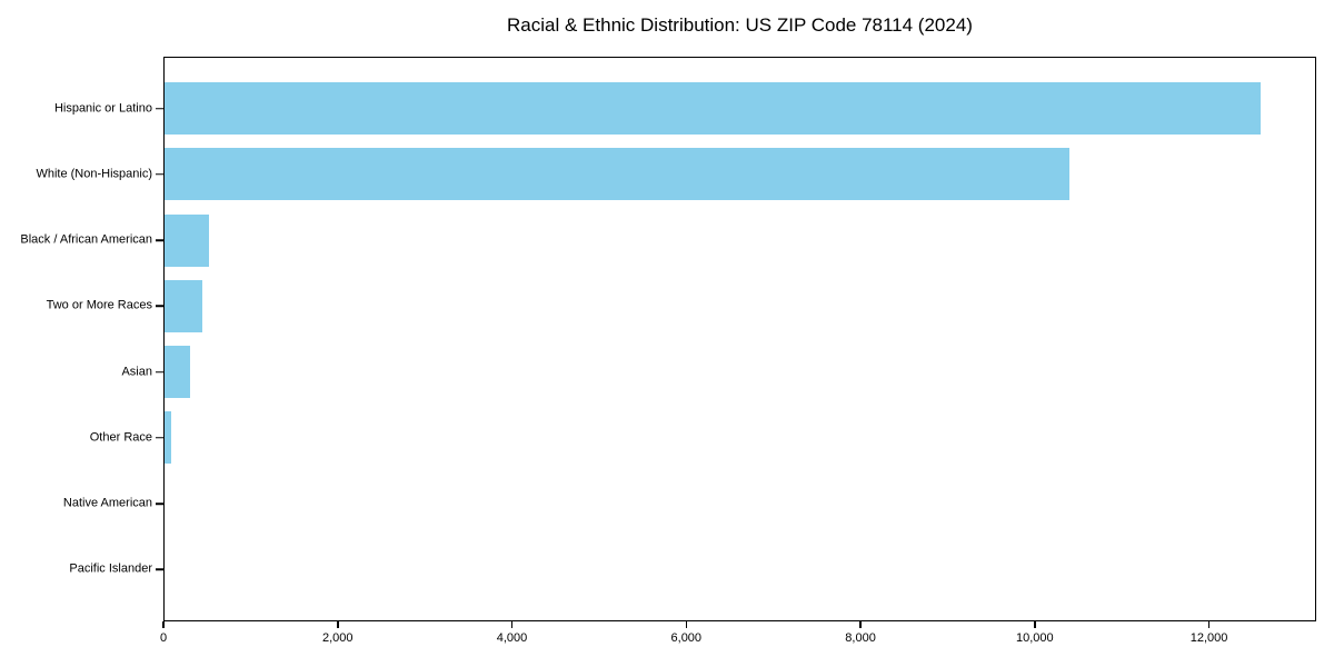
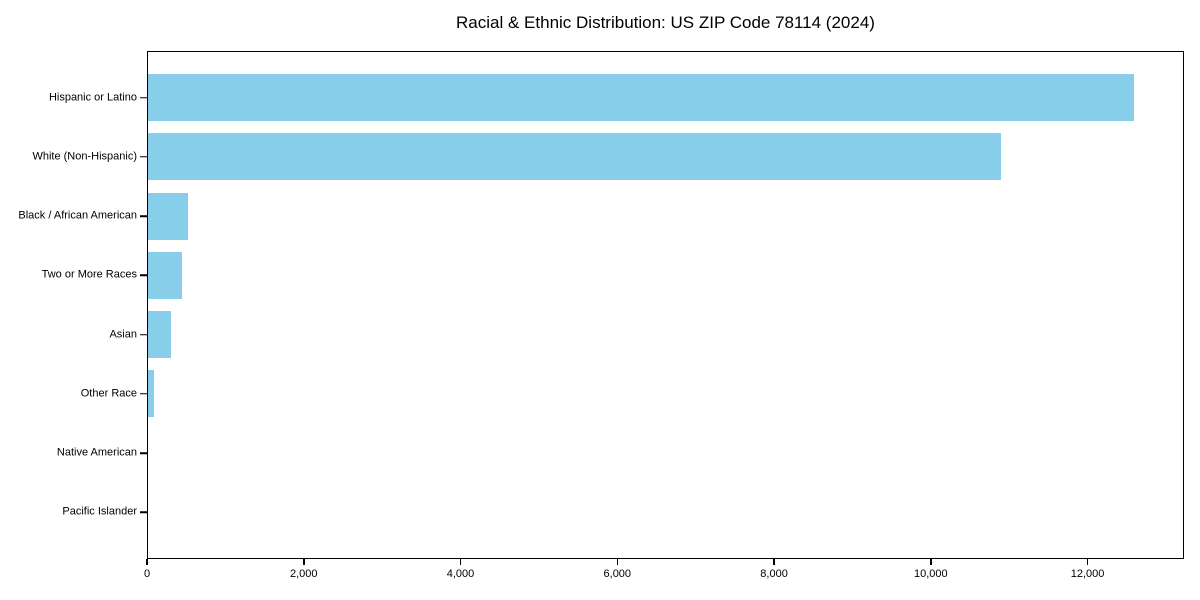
White (Non-Hispanic): 10400 -> 10900
